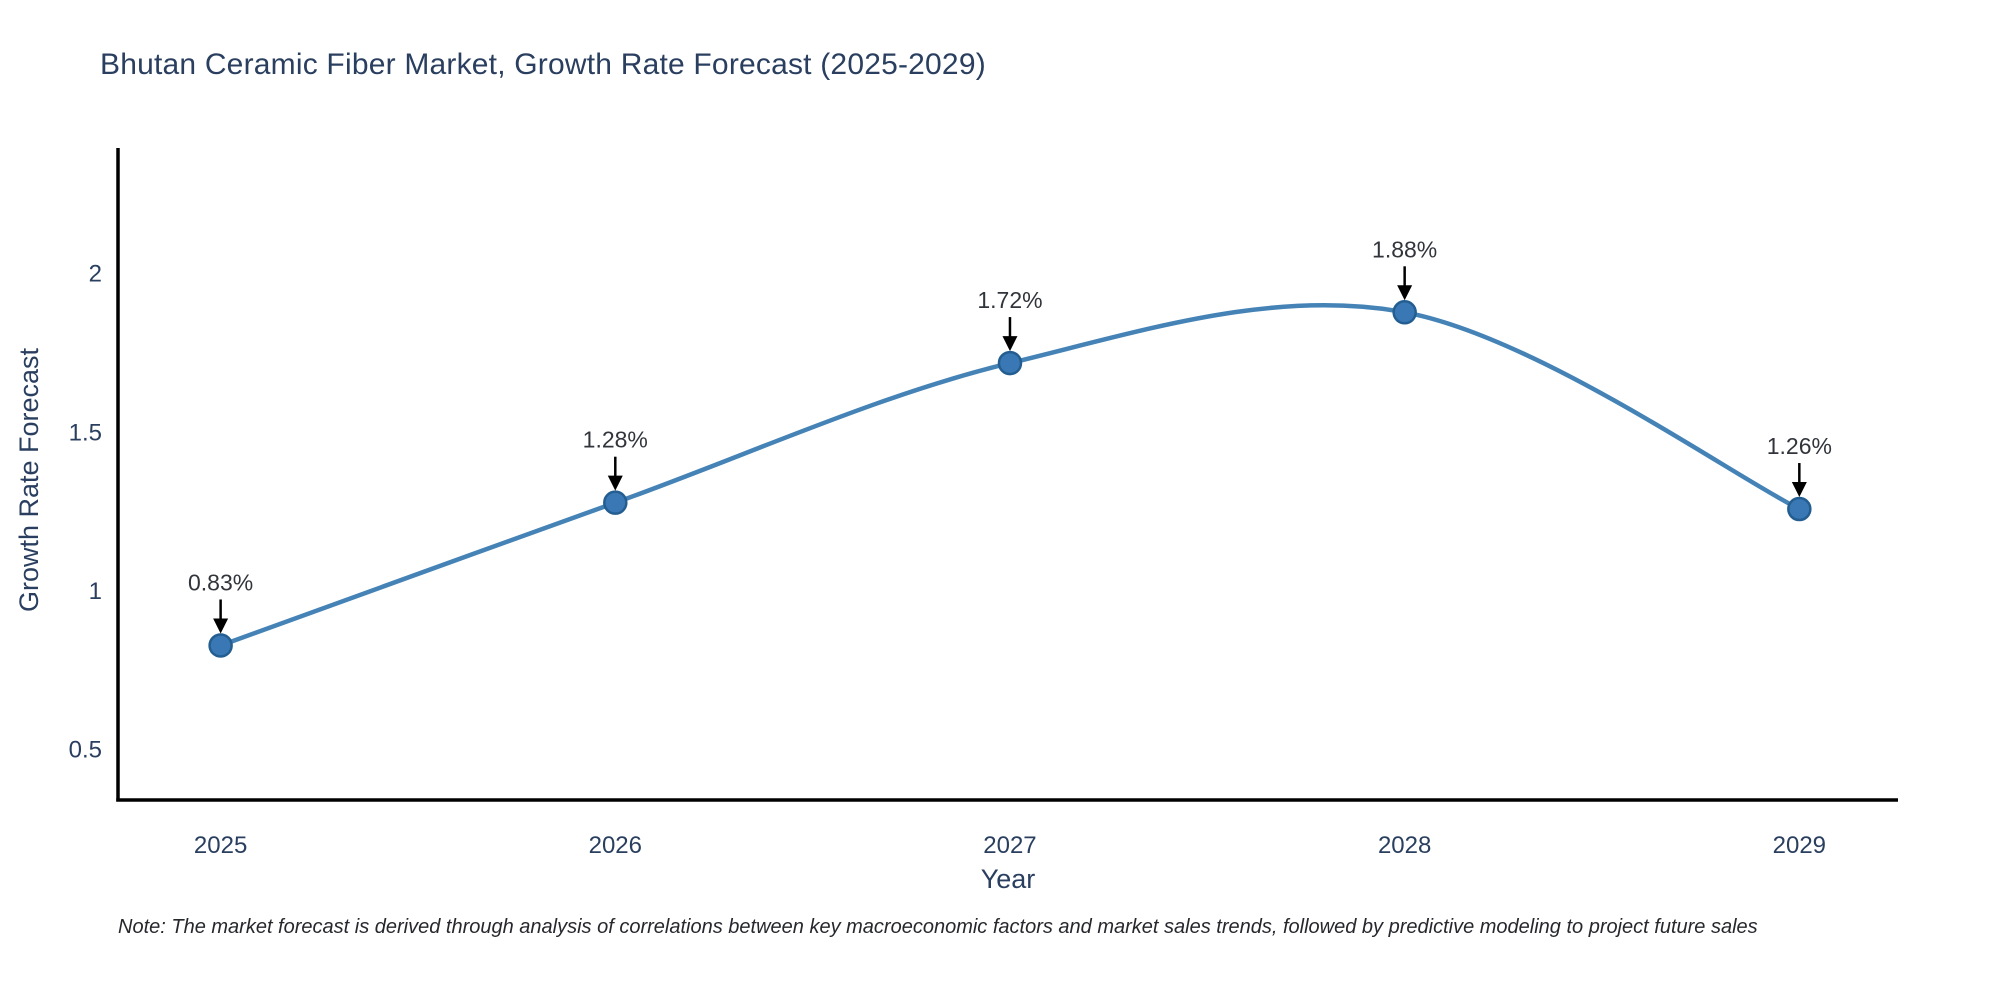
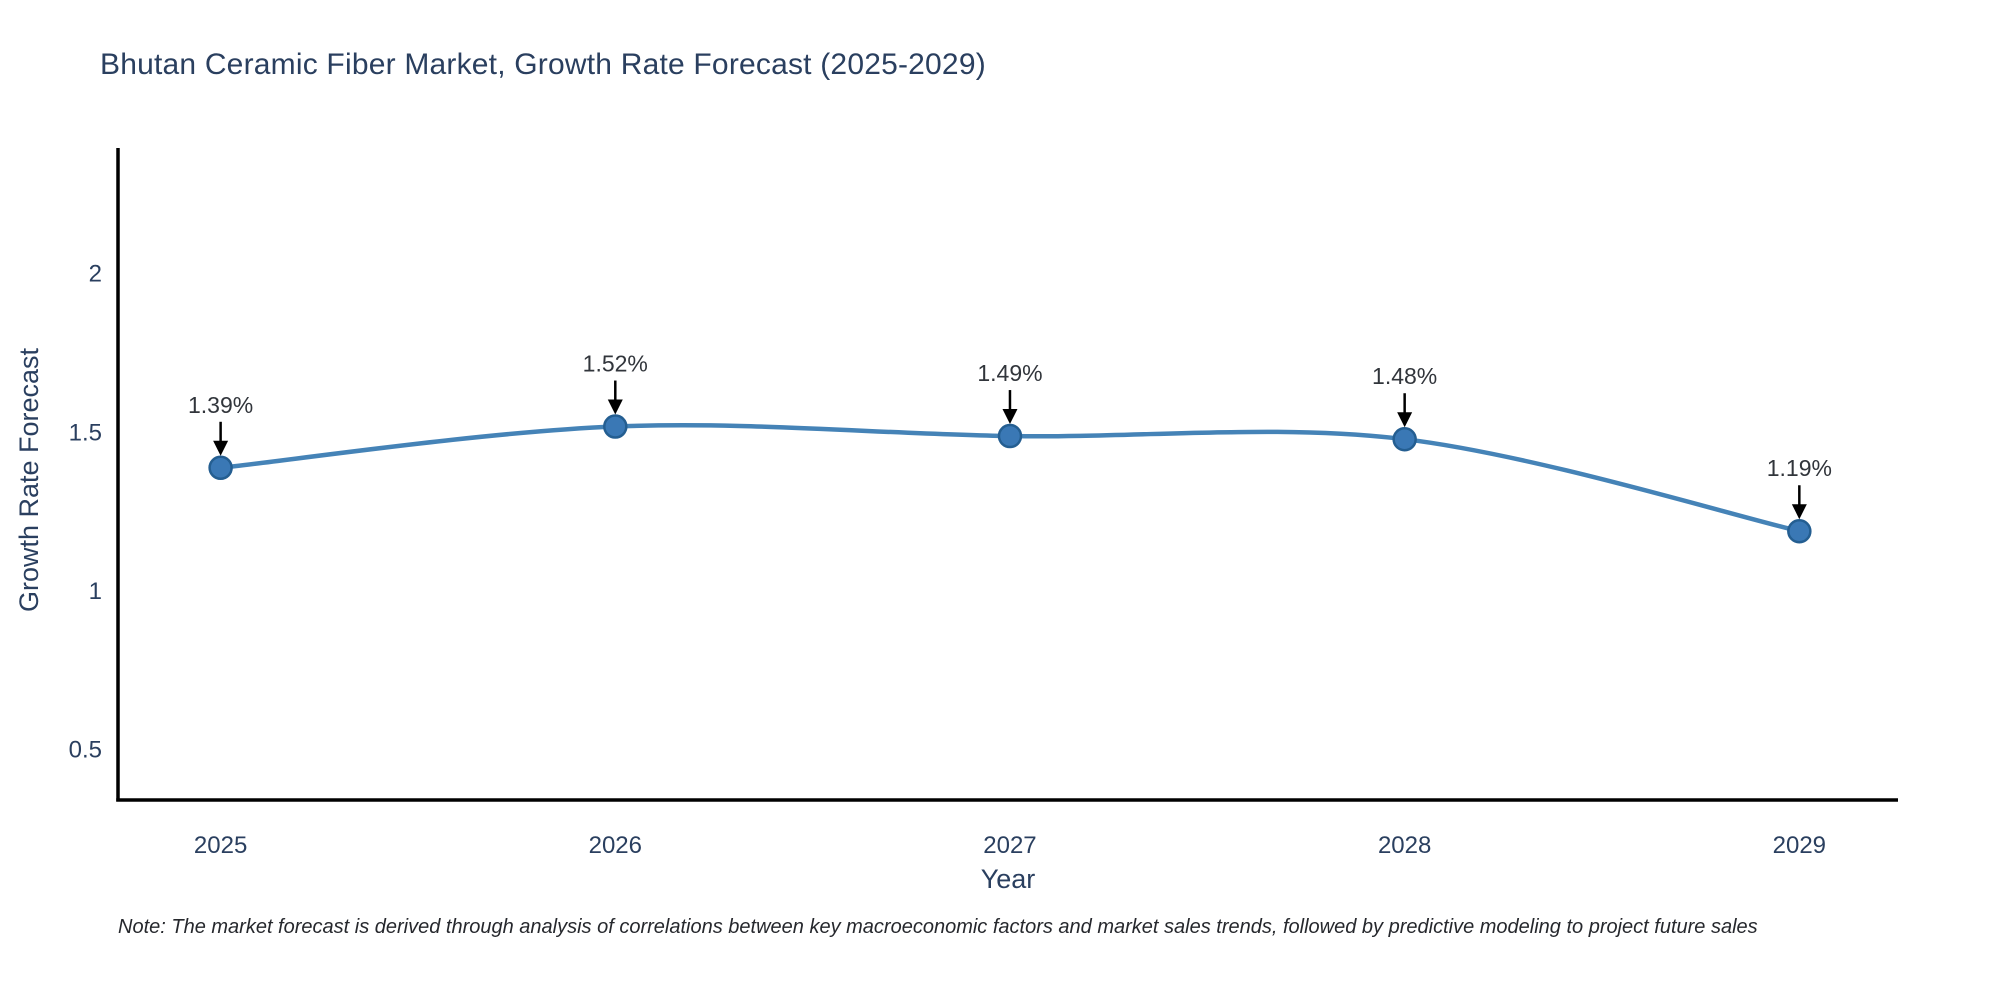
2025: 0.83% -> 1.39%
2026: 1.28% -> 1.52%
2027: 1.72% -> 1.49%
2028: 1.88% -> 1.48%
2029: 1.26% -> 1.19%
